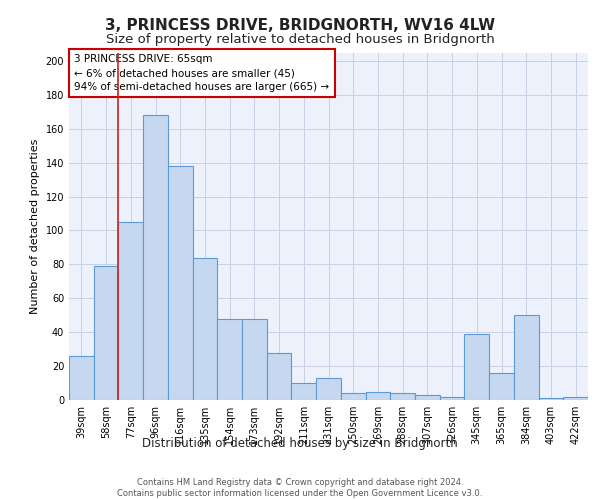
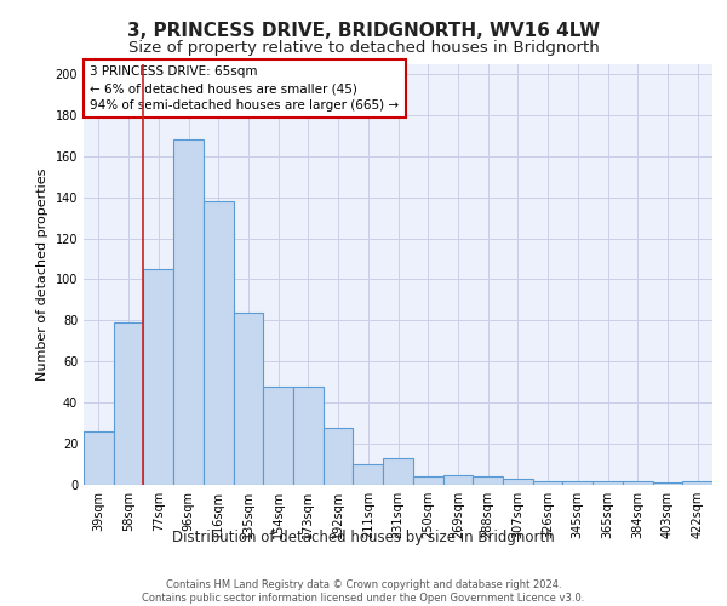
345sqm: 39 -> 2
365sqm: 16 -> 2
384sqm: 50 -> 2
